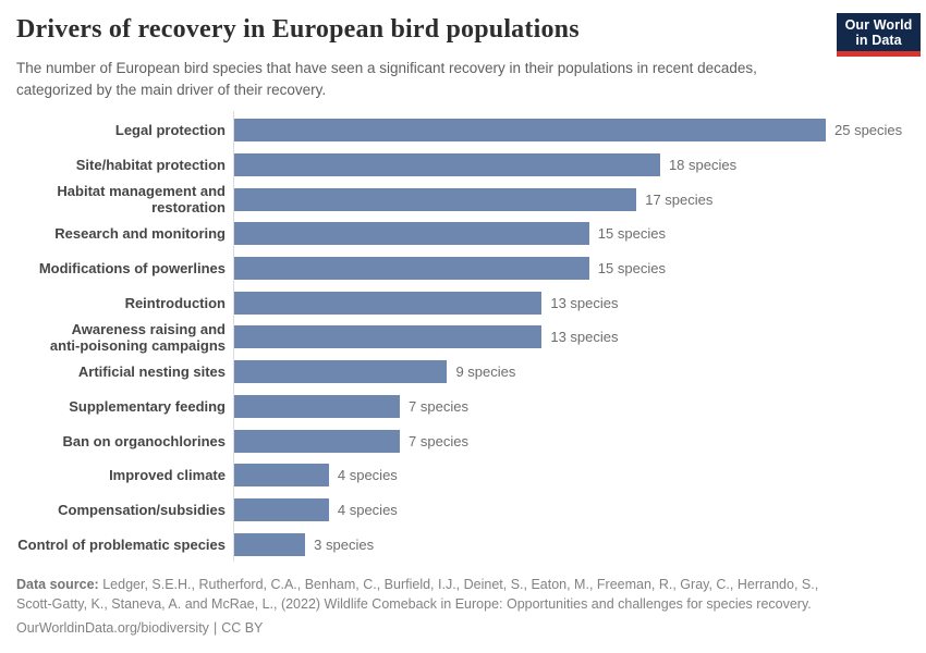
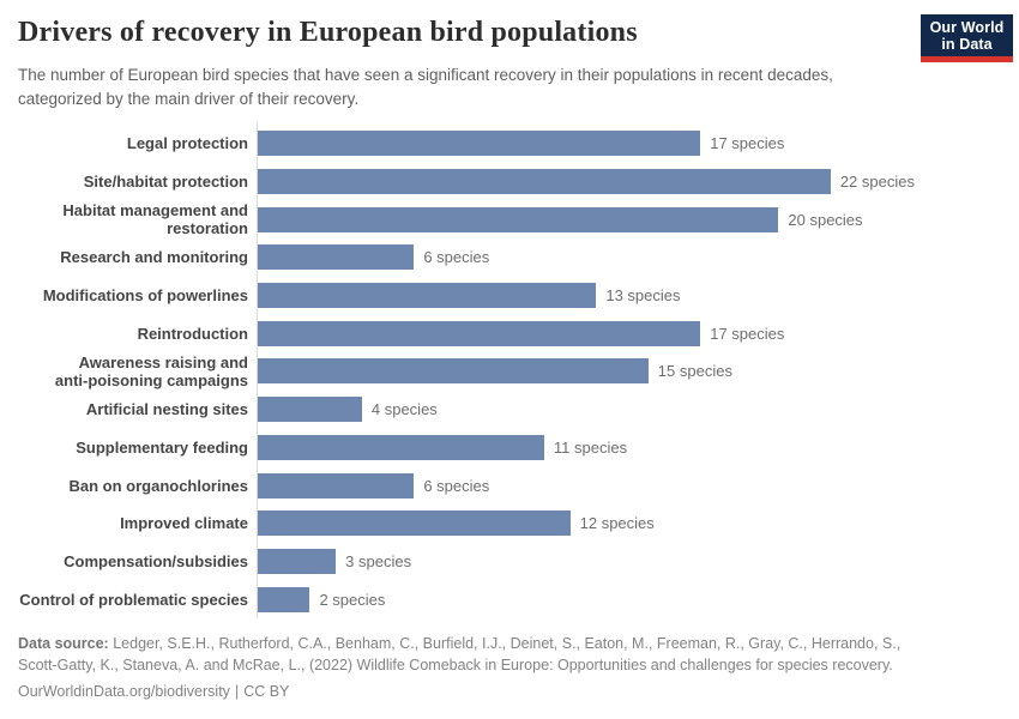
Legal protection: 25 -> 17
Site/habitat protection: 18 -> 22
Habitat management and restoration: 17 -> 20
Research and monitoring: 15 -> 6
Modifications of powerlines: 15 -> 13
Reintroduction: 13 -> 17
Awareness raising and anti-poisoning campaigns: 13 -> 15
Artificial nesting sites: 9 -> 4
Supplementary feeding: 7 -> 11
Ban on organochlorines: 7 -> 6
Improved climate: 4 -> 12
Compensation/subsidies: 4 -> 3
Control of problematic species: 3 -> 2
